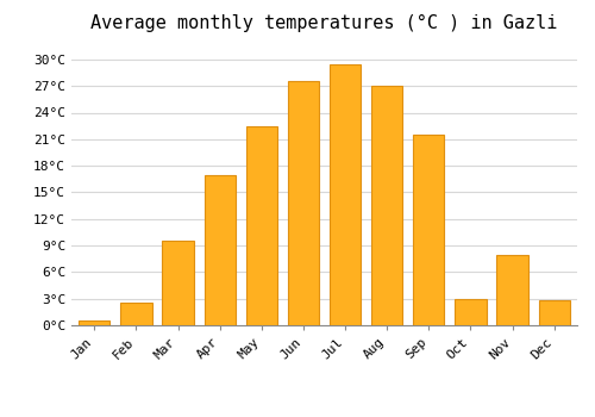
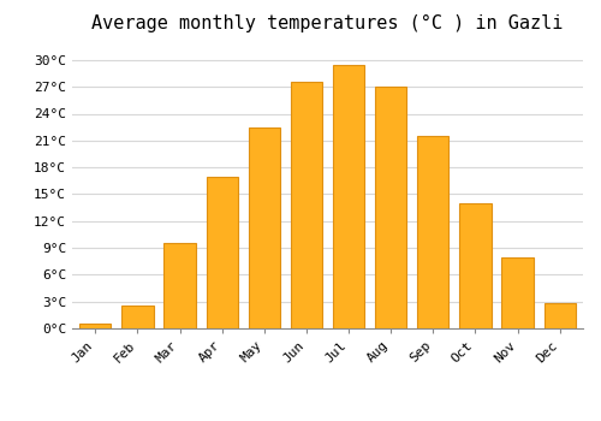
Oct: 3.0°C -> 14.0°C
